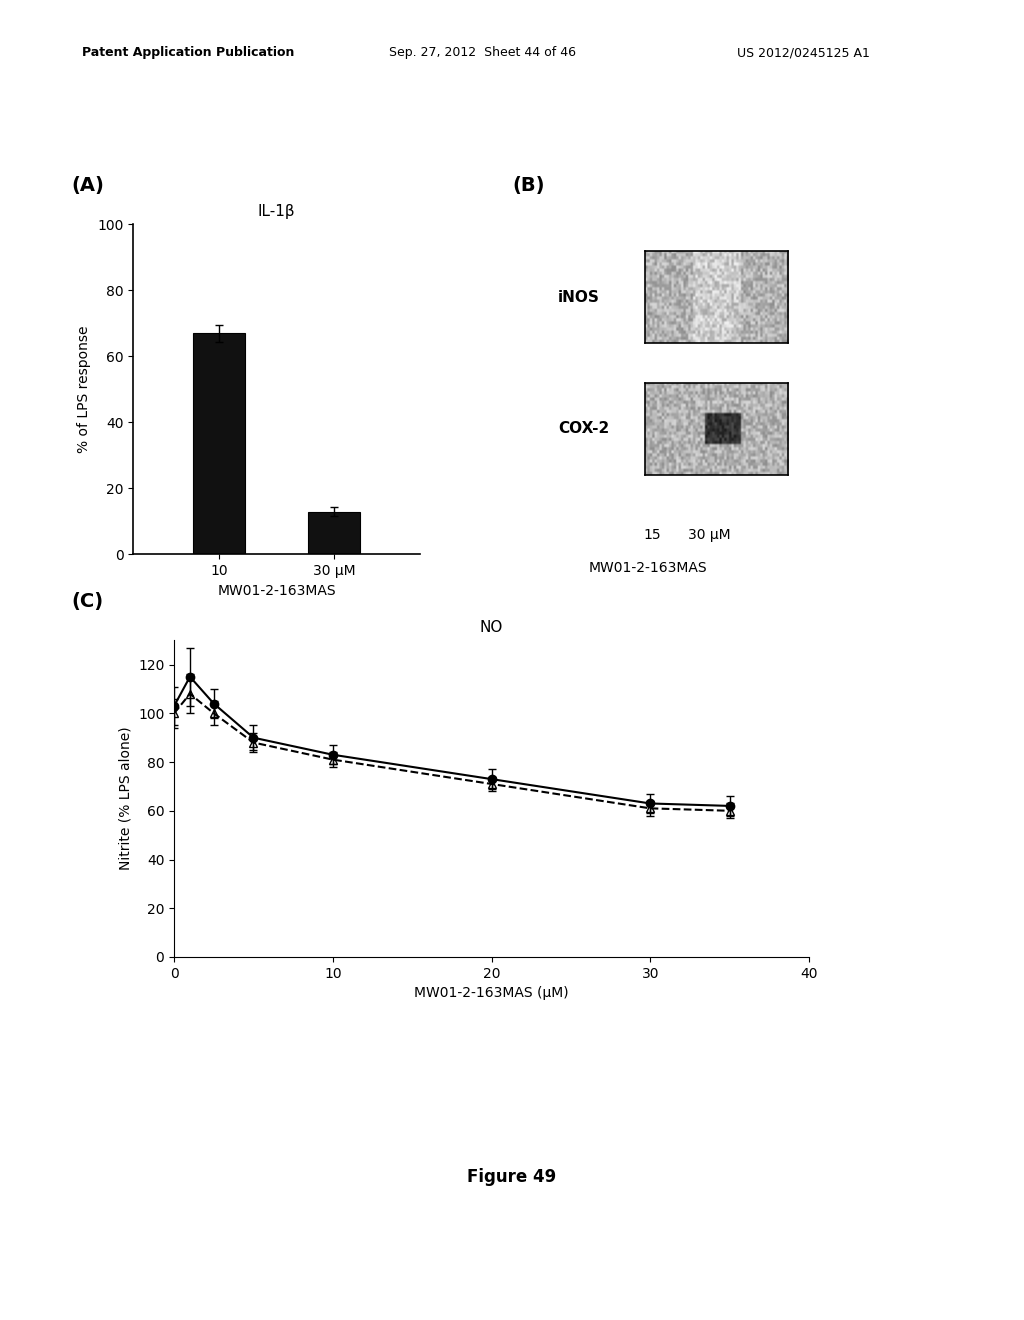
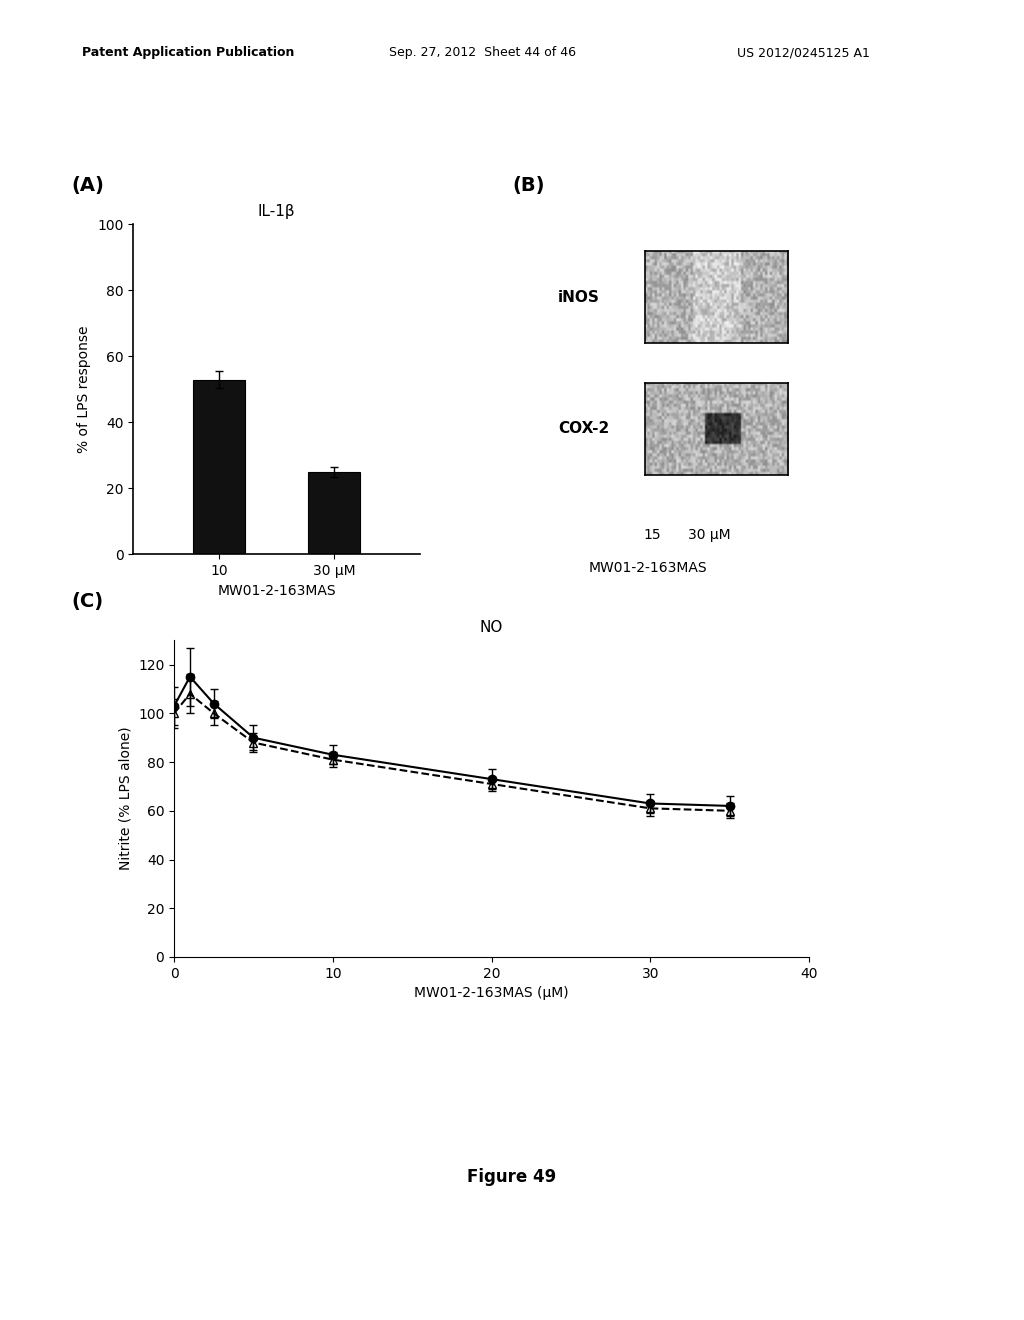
IL-1β/10: 67 -> 53
IL-1β/30 μM: 13 -> 25
